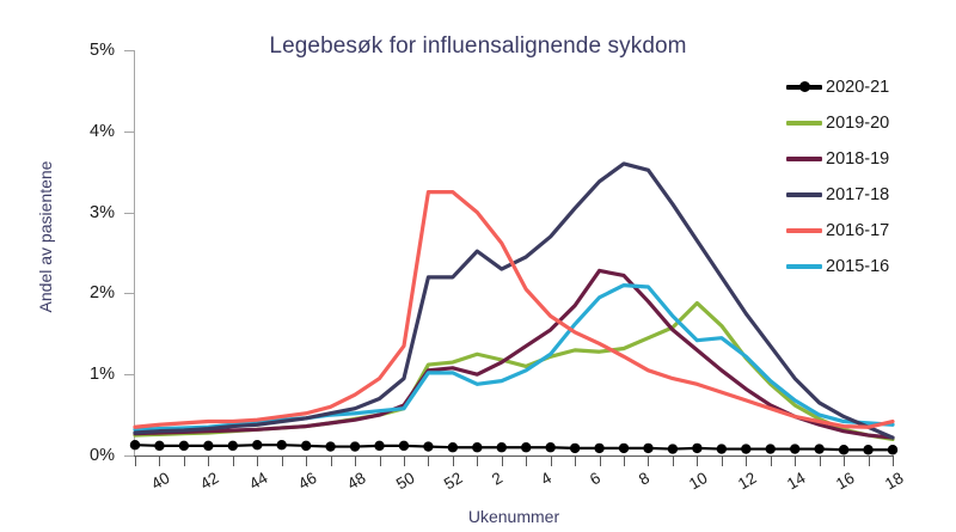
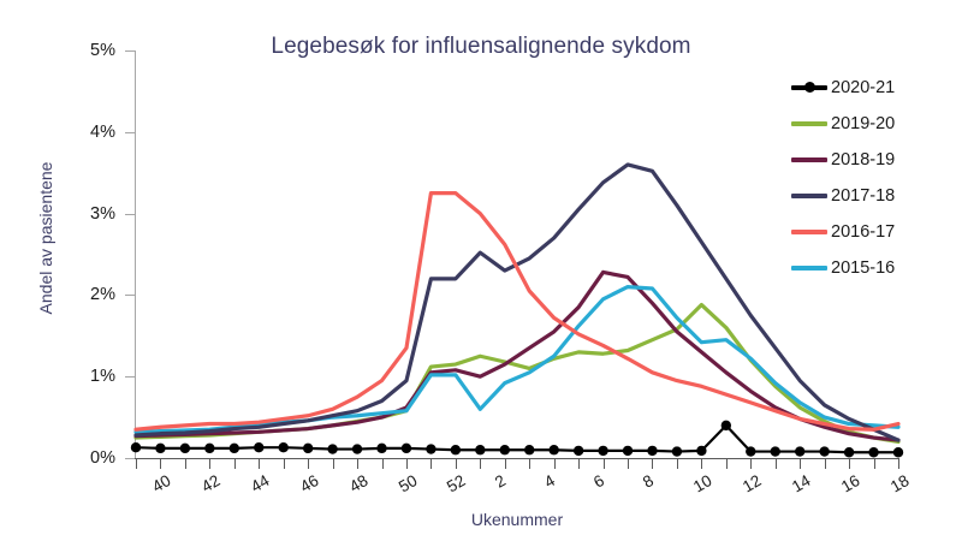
2015-16/2: 0.9% -> 0.6%
2020-21/12: 0.1% -> 0.4%
